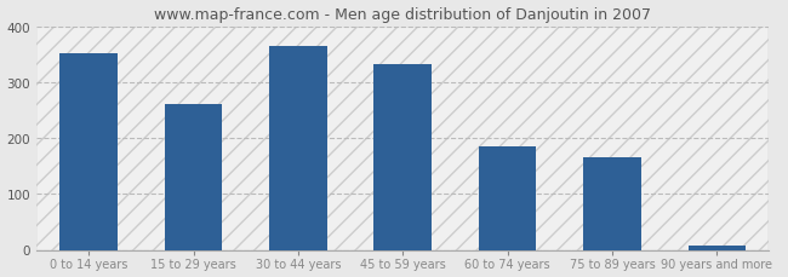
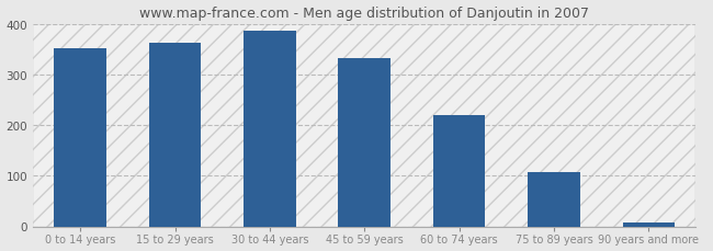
15 to 29 years: 260 -> 362
30 to 44 years: 365 -> 385
60 to 74 years: 185 -> 219
75 to 89 years: 165 -> 107
